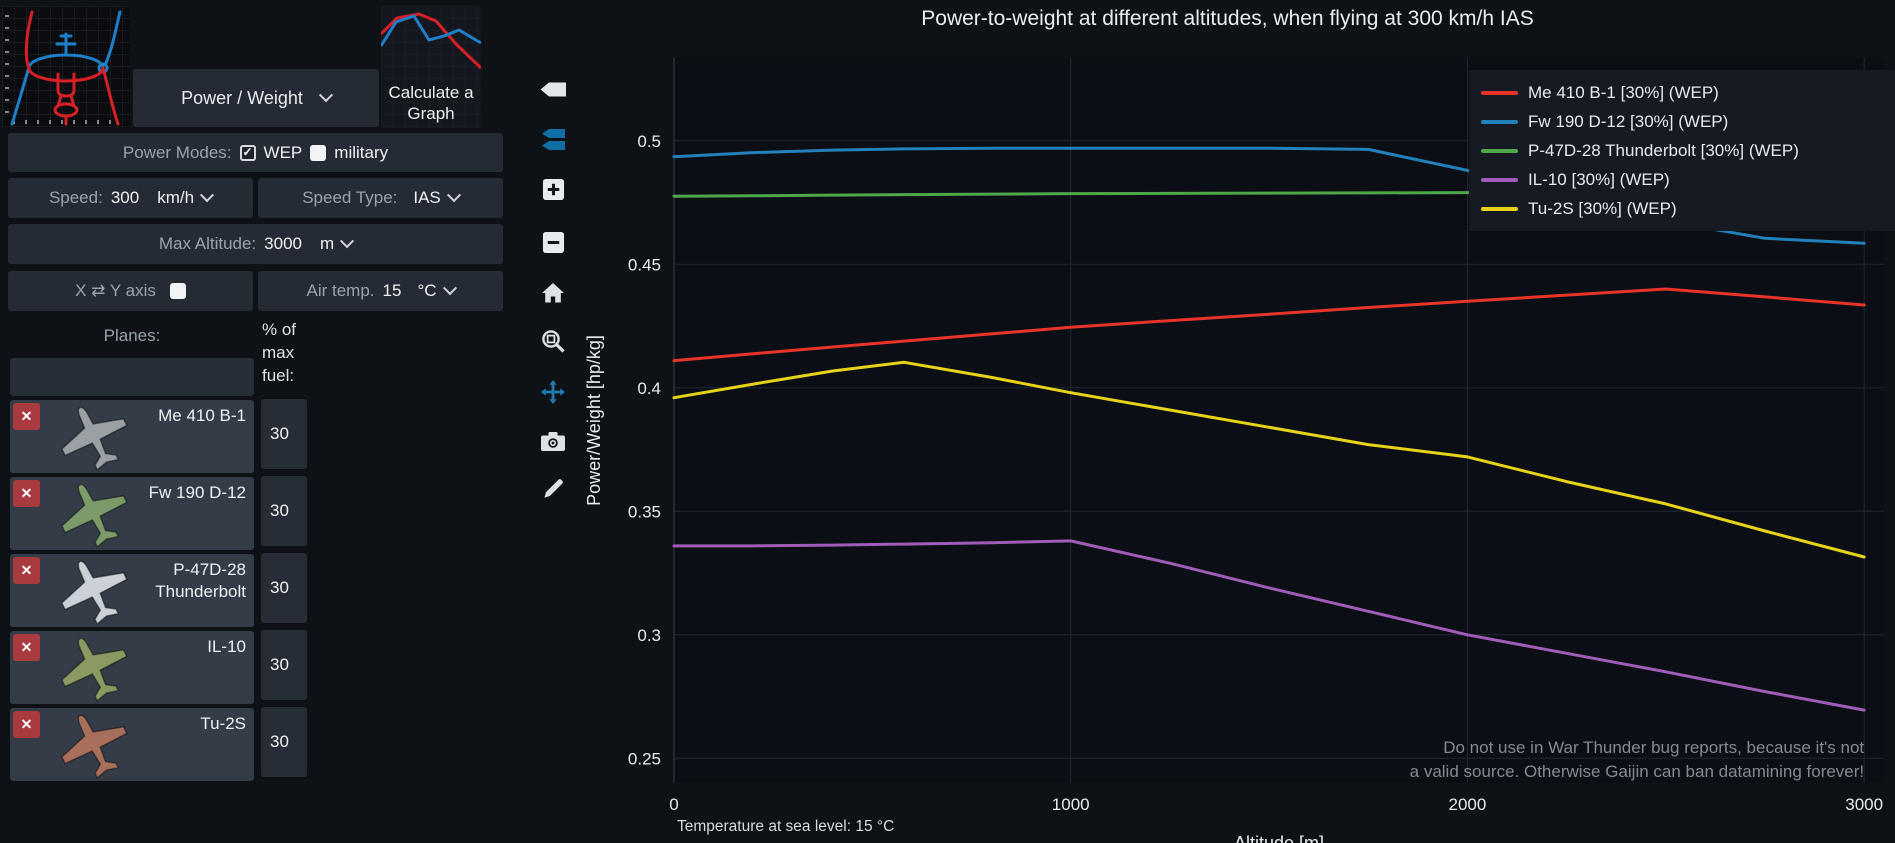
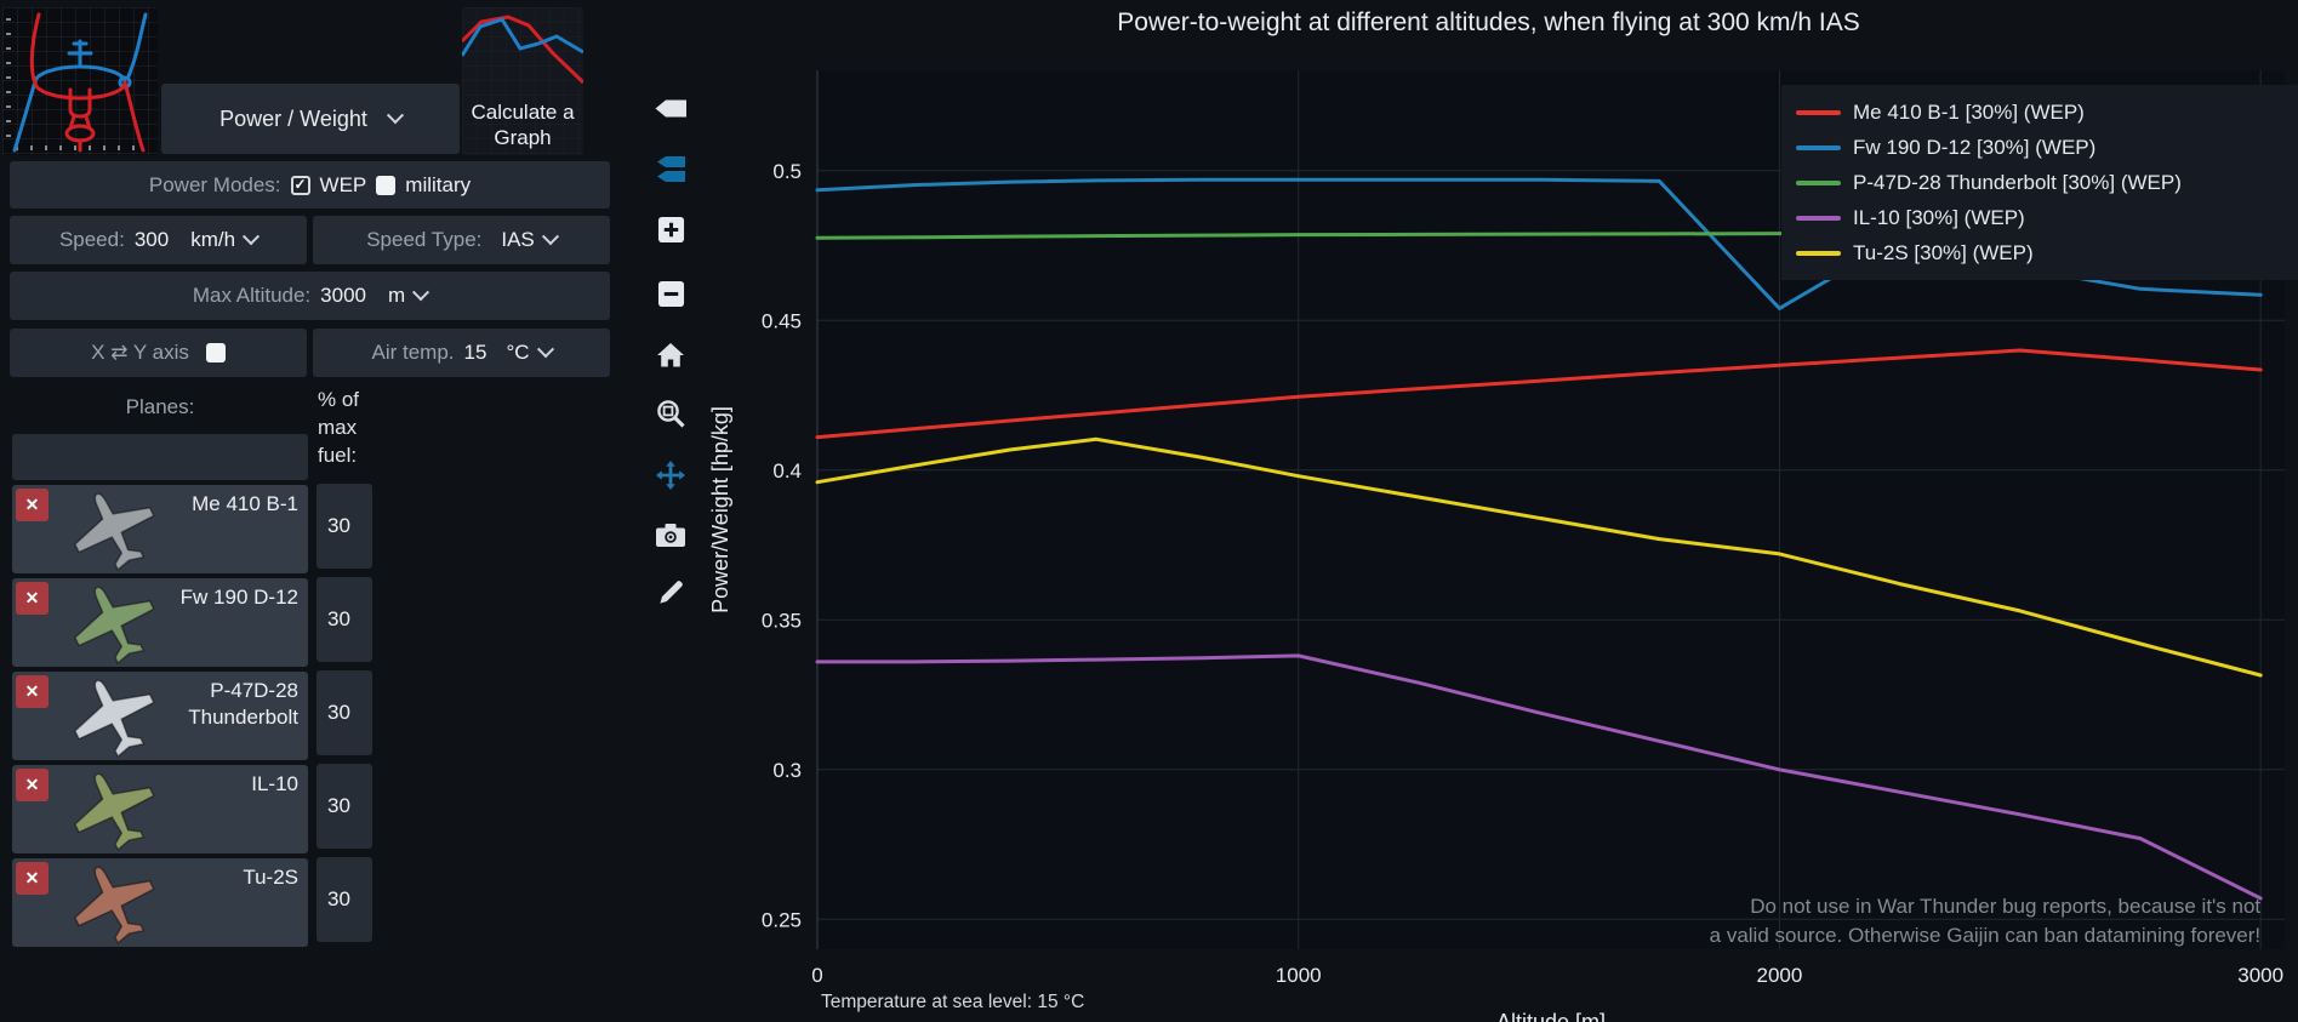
Fw 190 D-12 [30%] (WEP)/2000: 0.488 -> 0.454
IL-10 [30%] (WEP)/3000: 0.270 -> 0.257
